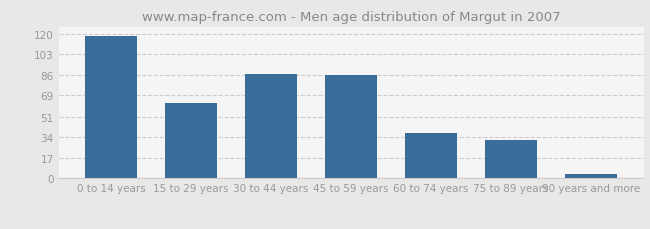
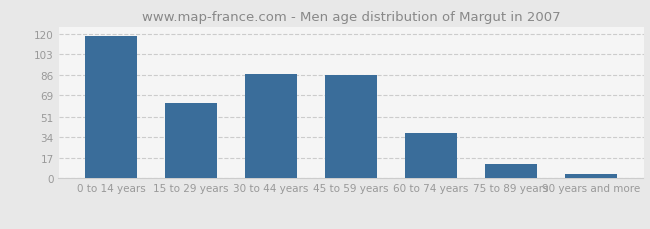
75 to 89 years: 32 -> 12
